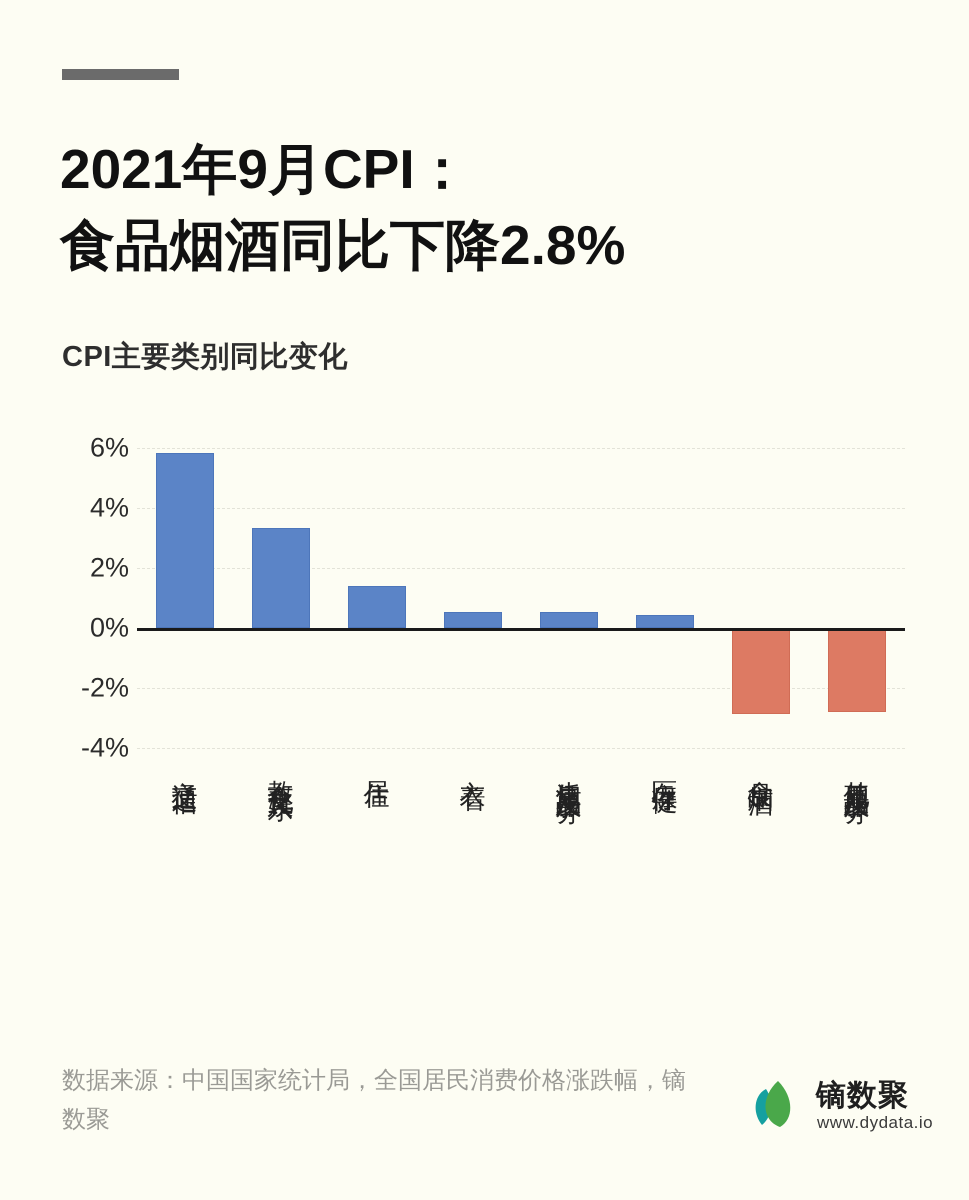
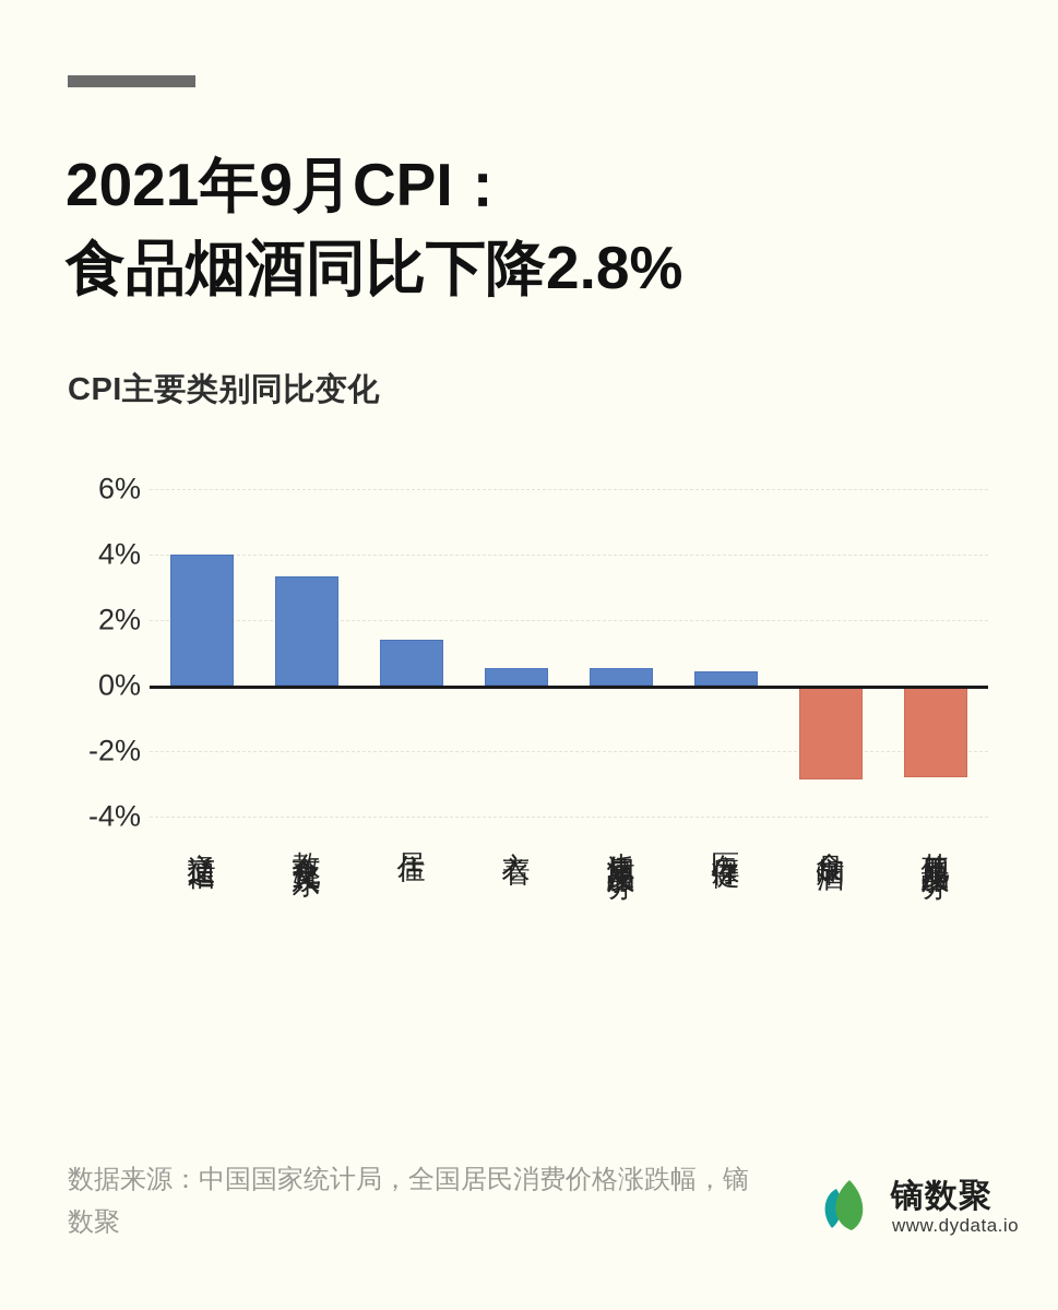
交通通信: 5.8% -> 4.0%
